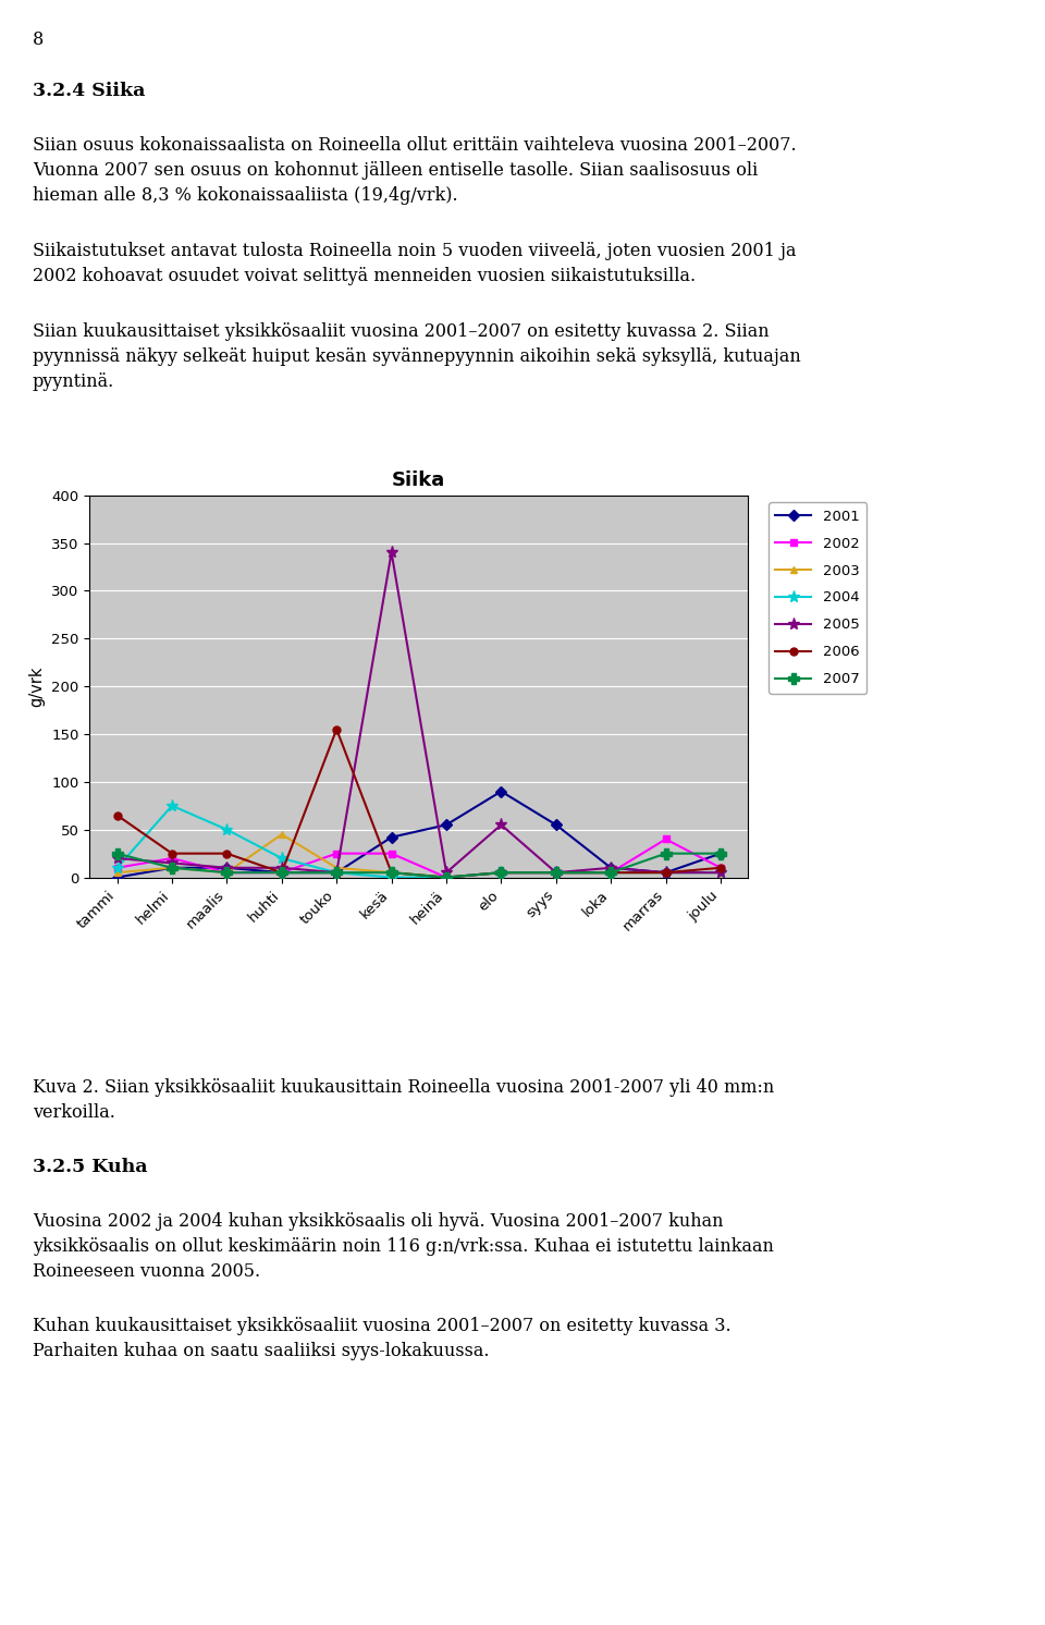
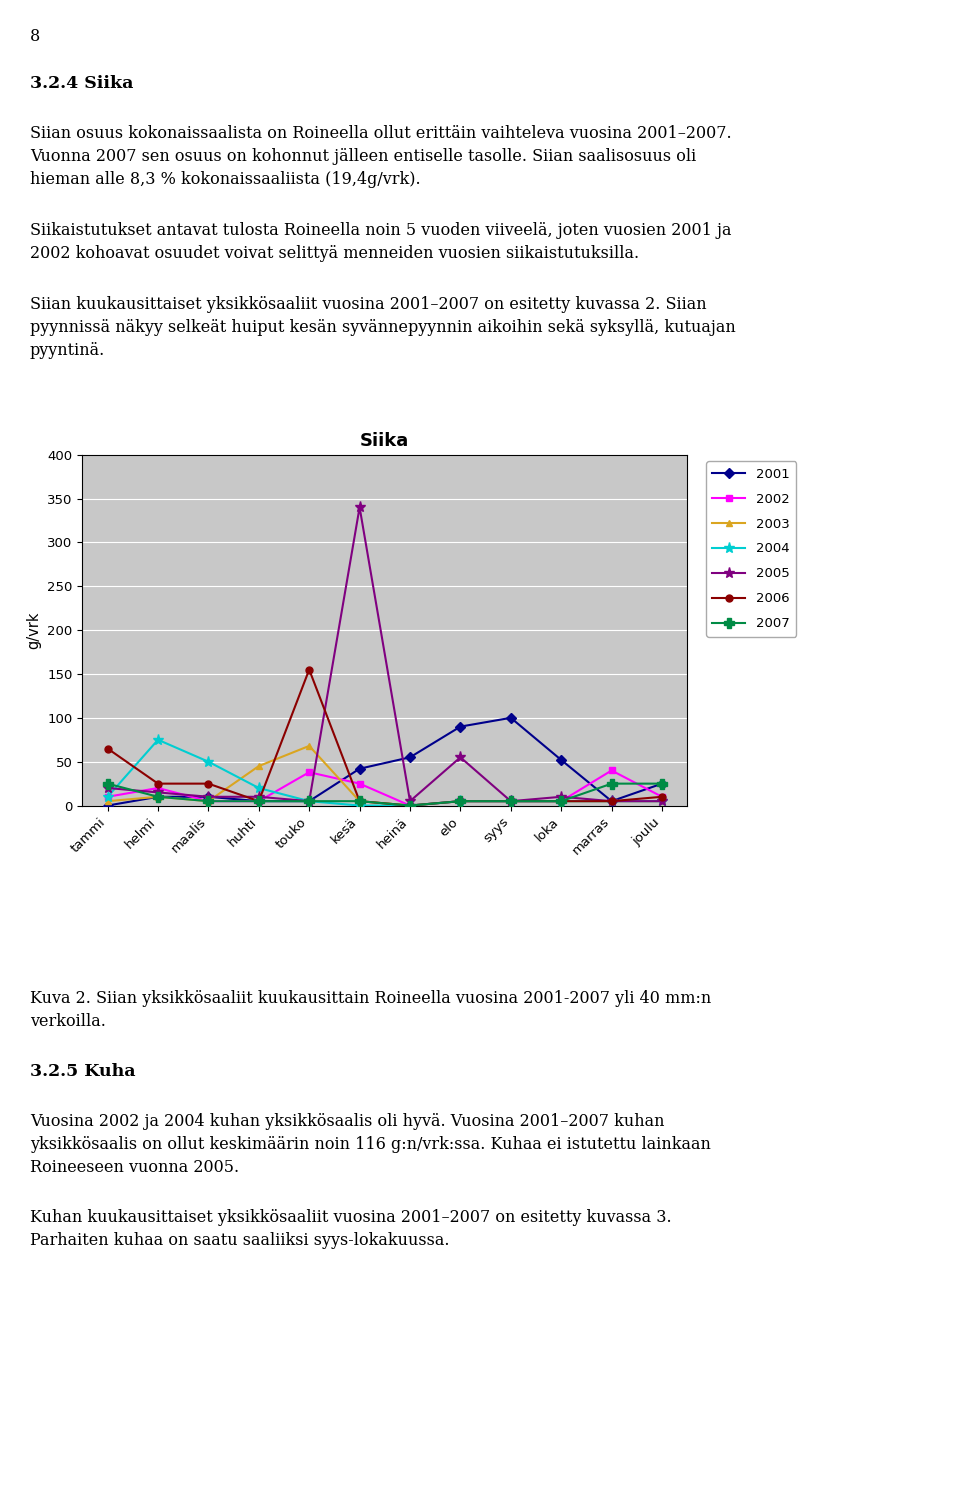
2002/touko: 25 -> 38
2003/touko: 10 -> 68
2001/syys: 55 -> 100
2001/loka: 10 -> 52
